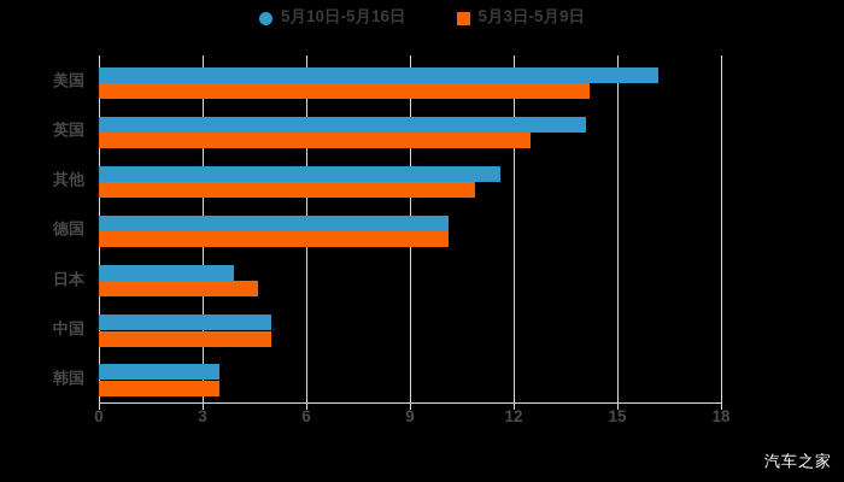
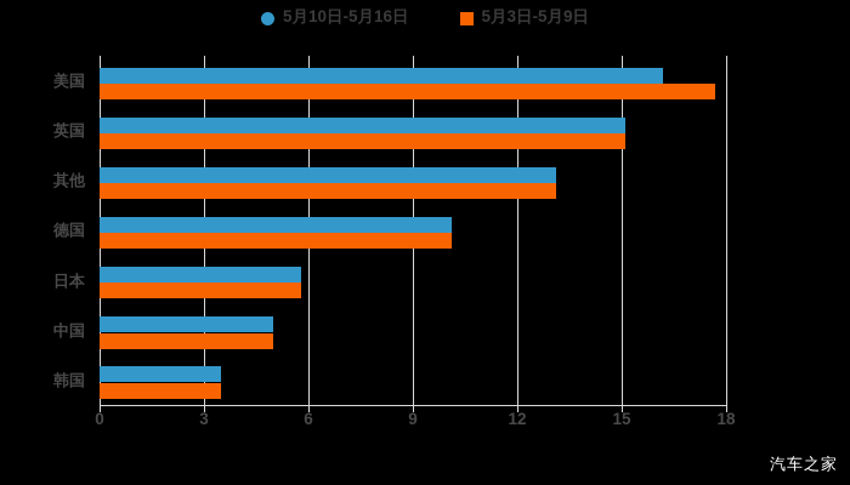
5月3日-5月9日/美国: 14.2 -> 17.7
5月10日-5月16日/英国: 14.1 -> 15.1
5月3日-5月9日/英国: 12.5 -> 15.1
5月10日-5月16日/其他: 11.6 -> 13.1
5月3日-5月9日/其他: 10.9 -> 13.1
5月10日-5月16日/日本: 3.9 -> 5.8
5月3日-5月9日/日本: 4.6 -> 5.8
